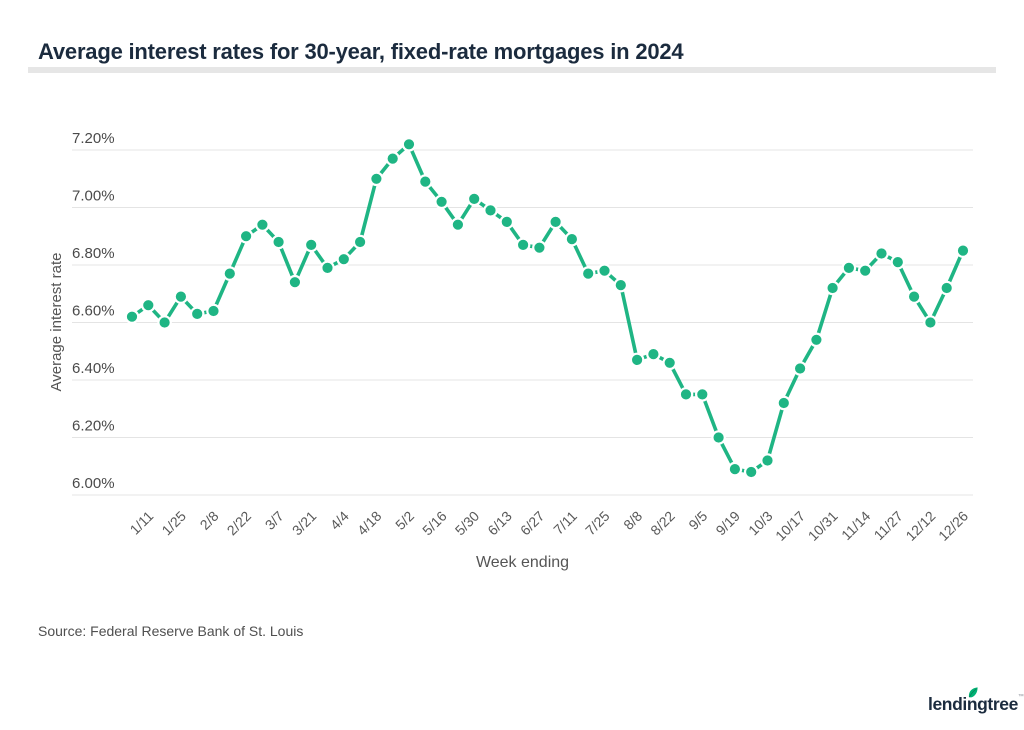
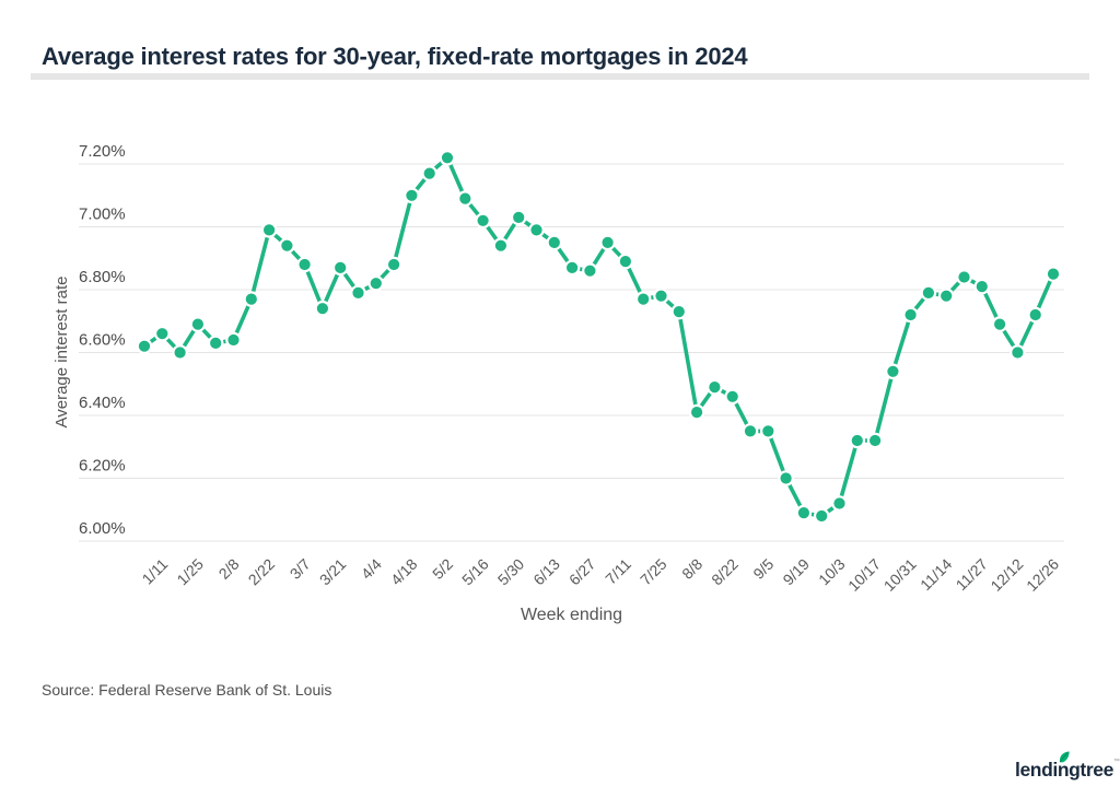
2/22: 6.90% -> 6.99%
8/8: 6.47% -> 6.41%
10/17: 6.44% -> 6.32%
